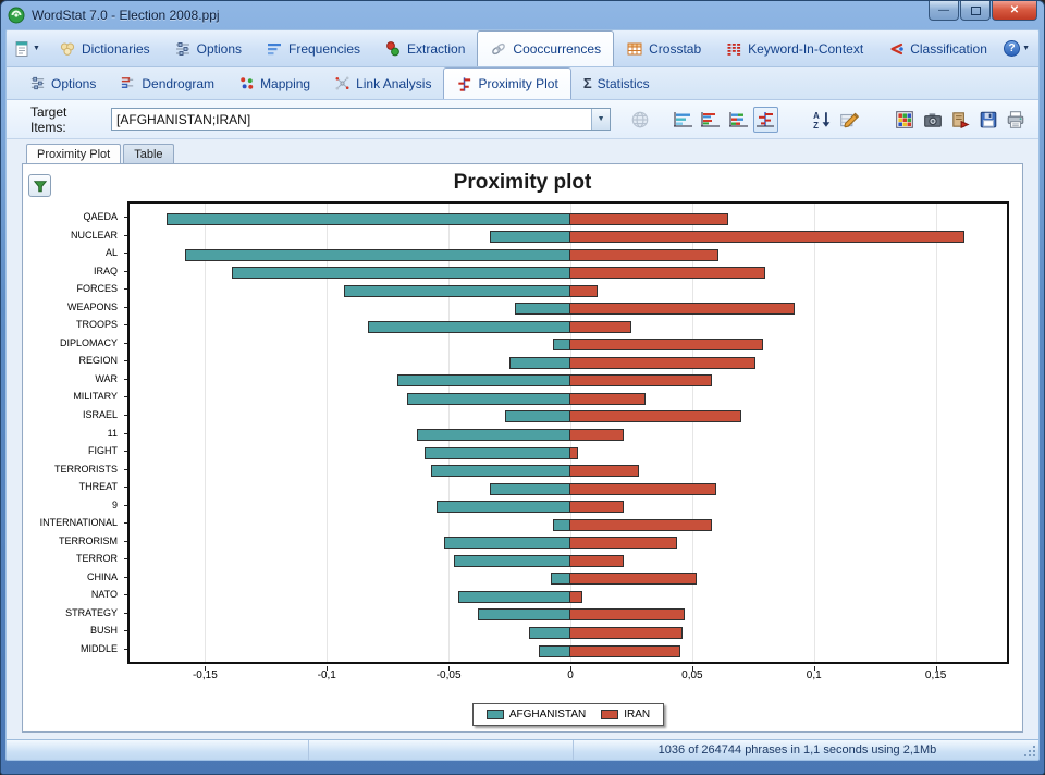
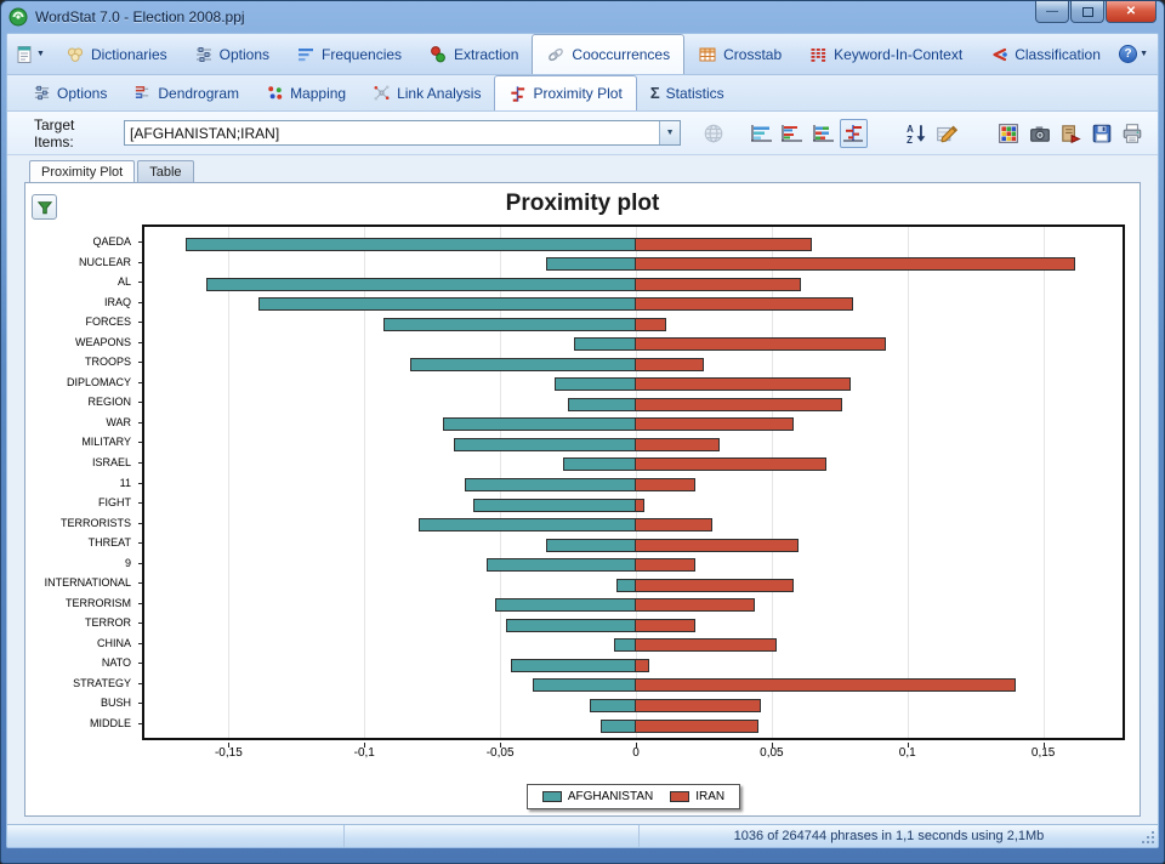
AFGHANISTAN/DIPLOMACY: -0,01 -> -0,03
AFGHANISTAN/TERRORISTS: -0,06 -> -0,08
IRAN/STRATEGY: 0,05 -> 0,14
